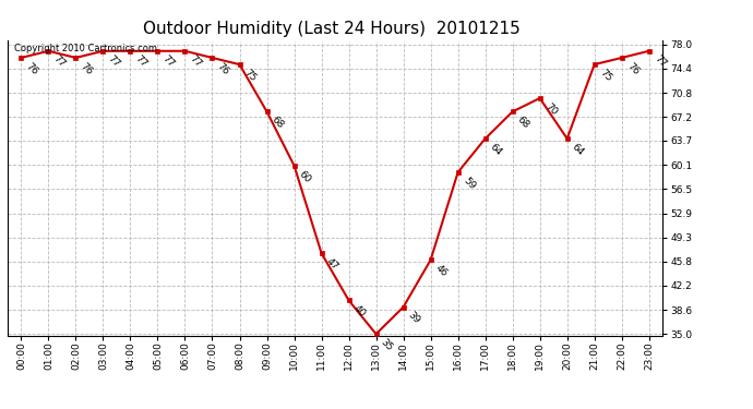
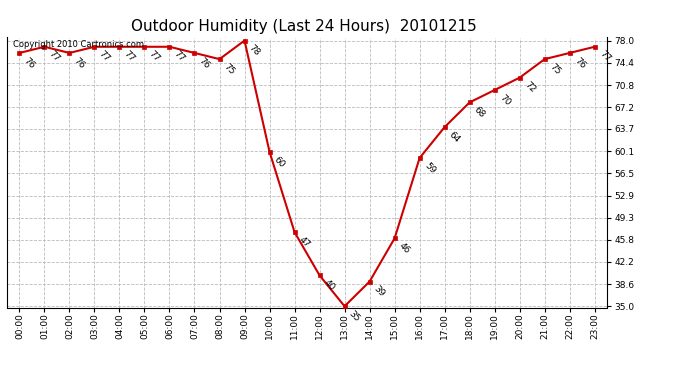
09:00: 68 -> 78
20:00: 64 -> 72
